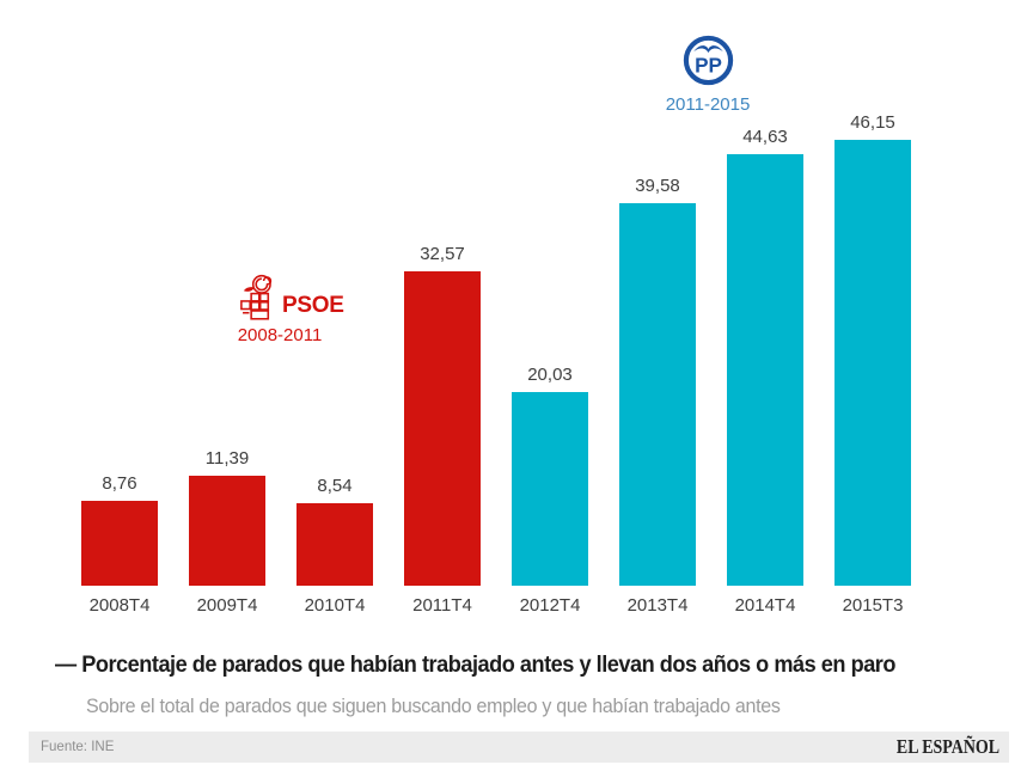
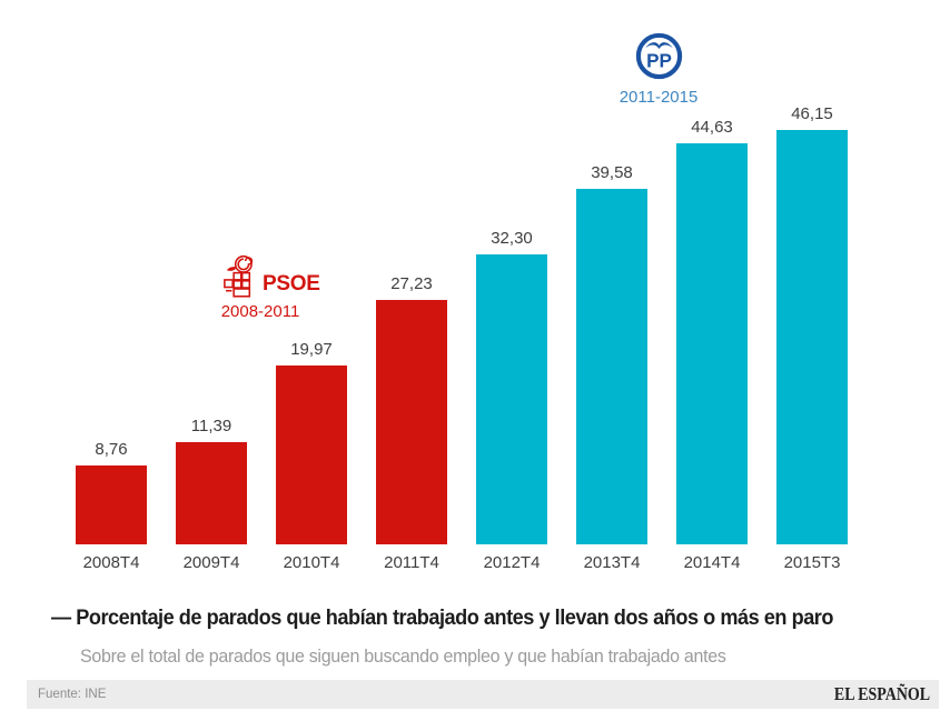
2010T4: 8,54 -> 19,97
2011T4: 32,57 -> 27,23
2012T4: 20,03 -> 32,30
